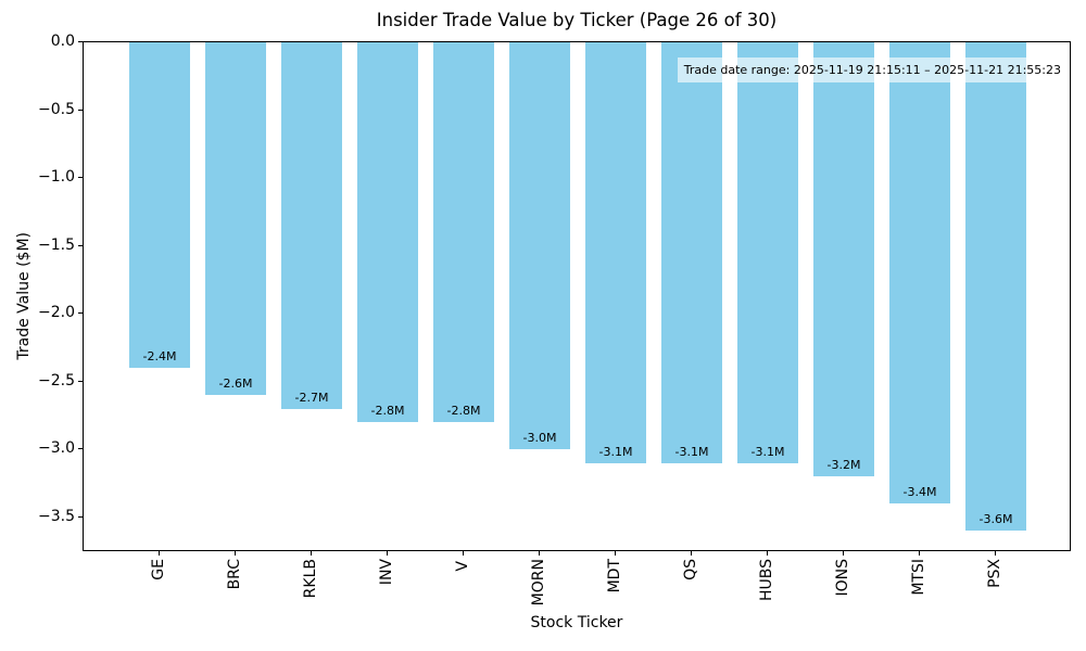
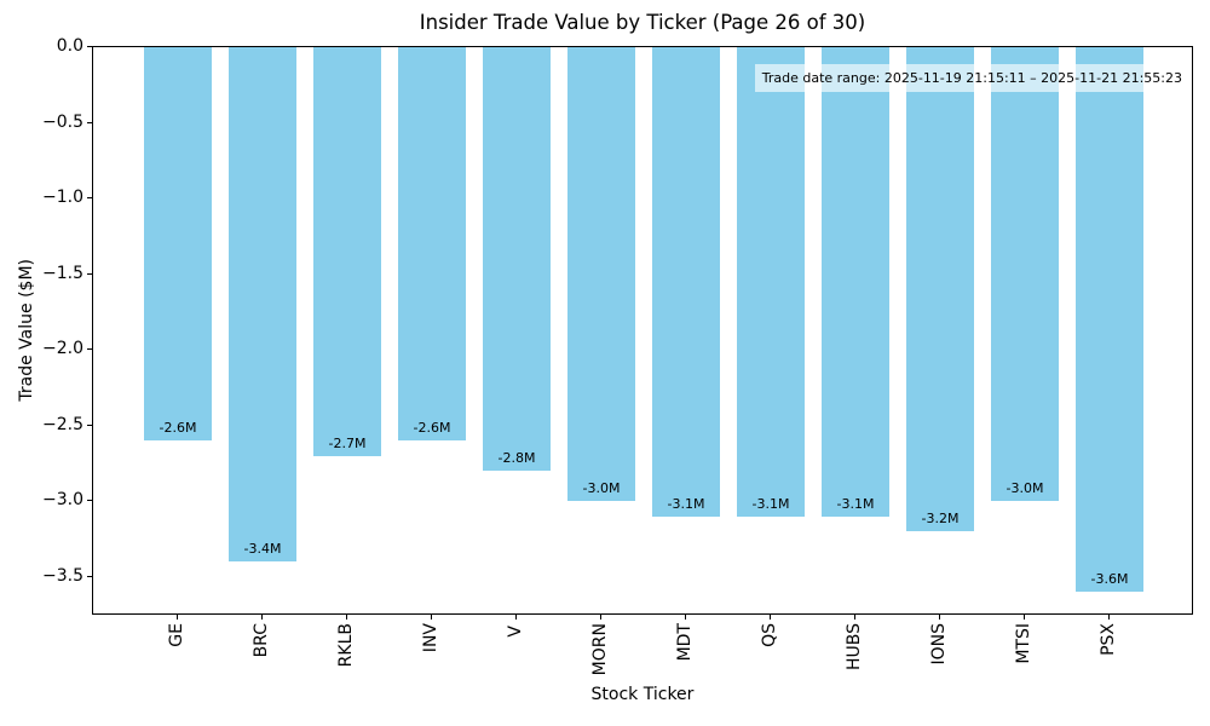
GE: -2.4M -> -2.6M
BRC: -2.6M -> -3.4M
INV: -2.8M -> -2.6M
MTSI: -3.4M -> -3.0M
